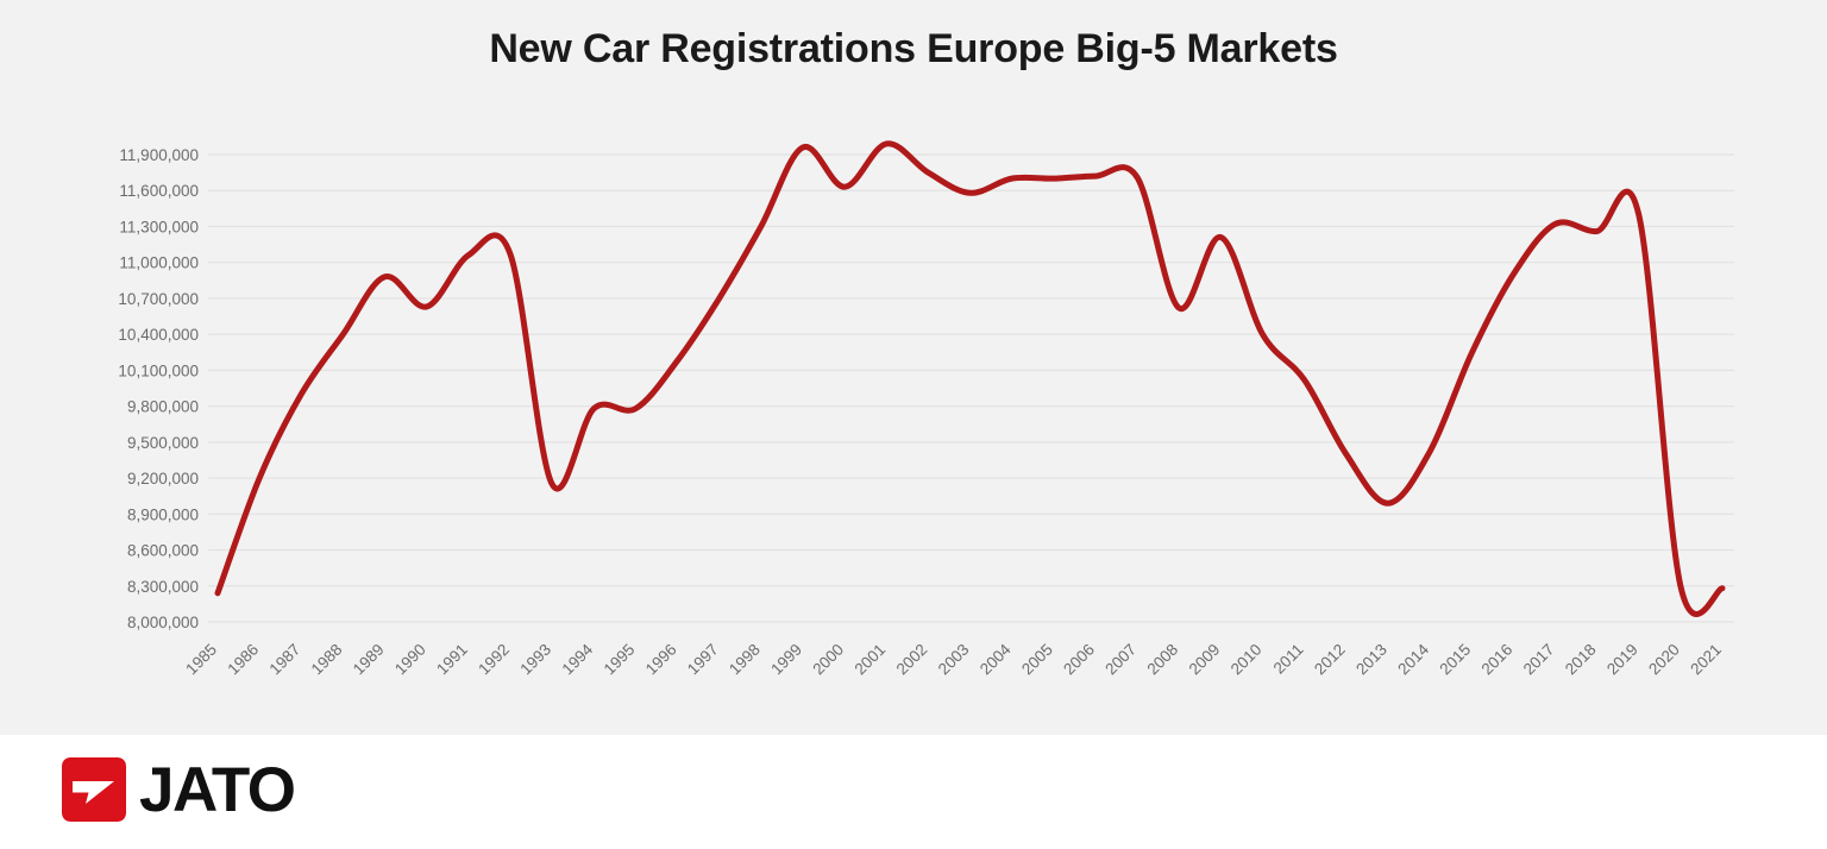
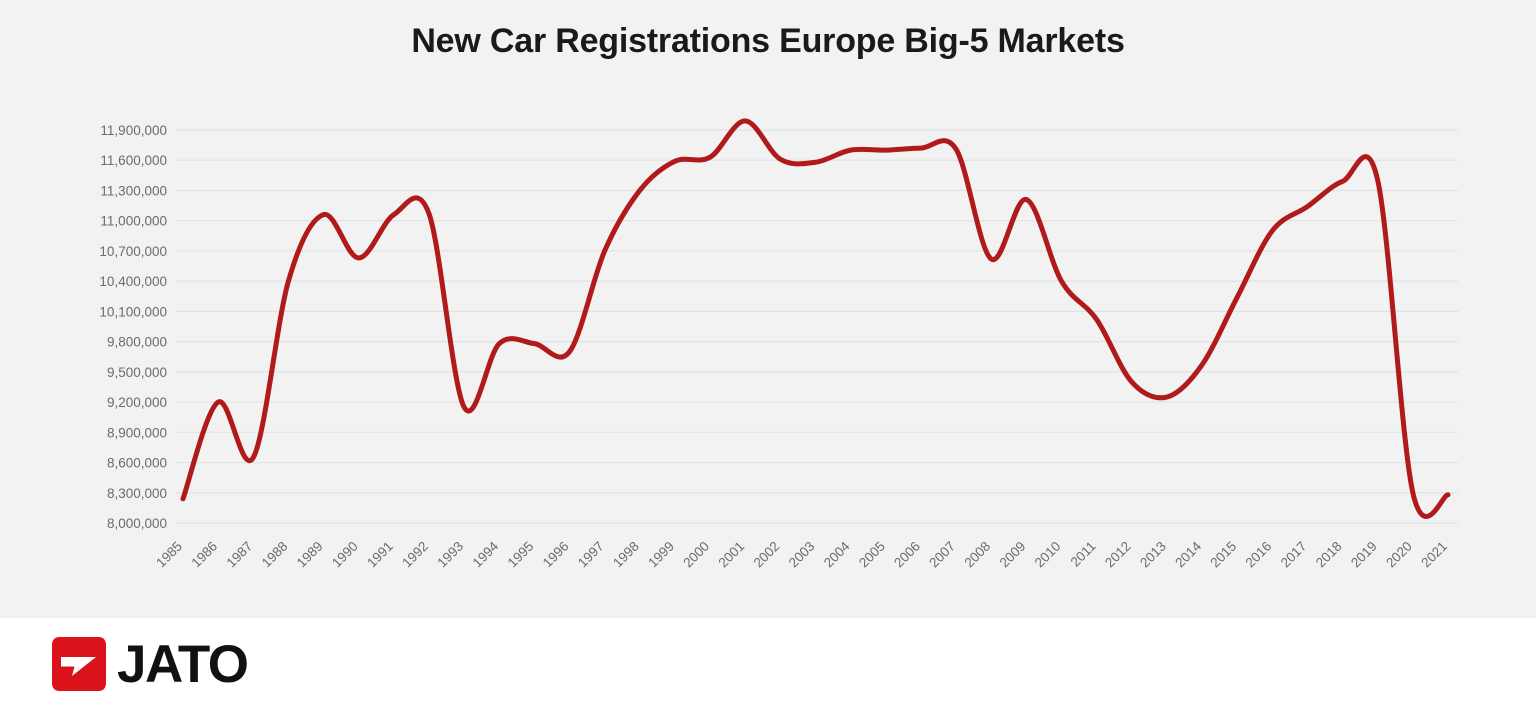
1987: 9900000 -> 8650000
1989: 10880000 -> 11060000
1996: 10180000 -> 9700000
1999: 11960000 -> 11590000
2002: 11750000 -> 11610000
2013: 8990000 -> 9250000
2014: 9420000 -> 9570000
2017: 11320000 -> 11140000
2018: 11260000 -> 11390000
